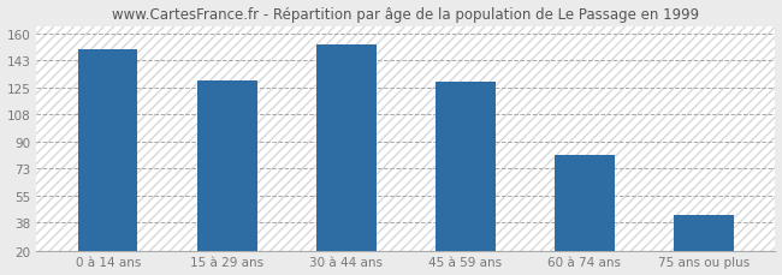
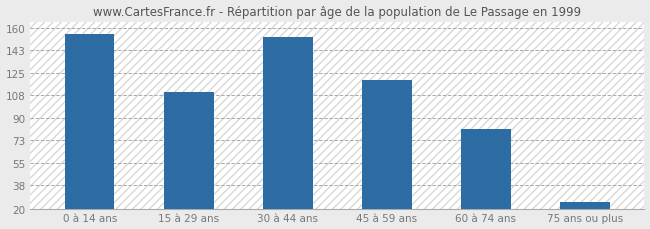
0 à 14 ans: 150 -> 155
15 à 29 ans: 130 -> 110
45 à 59 ans: 129 -> 120
75 ans ou plus: 43 -> 25
